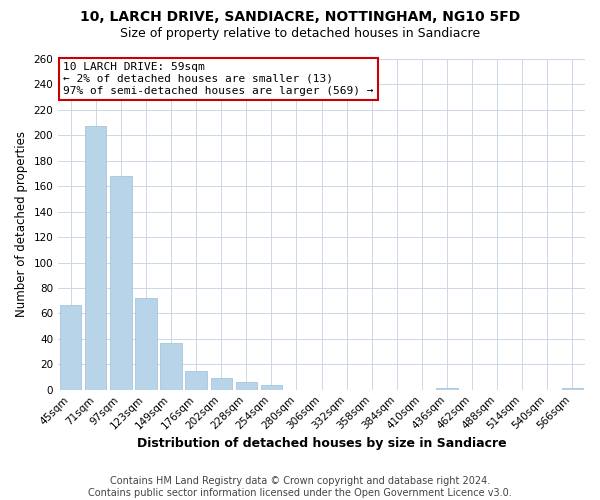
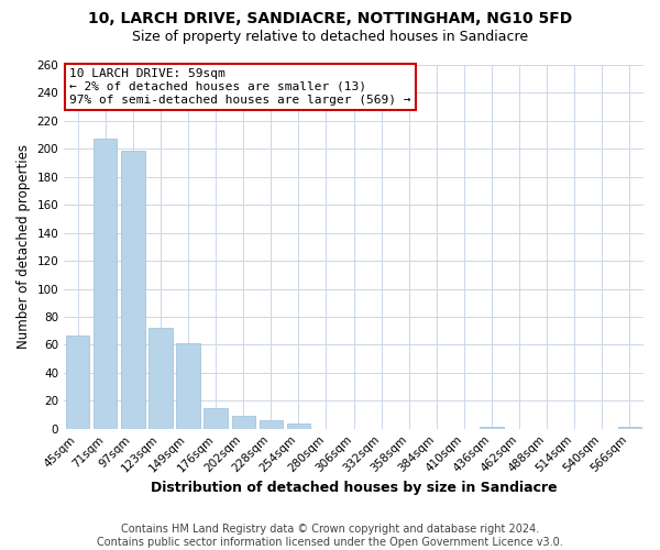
97sqm: 168 -> 199
149sqm: 37 -> 61
